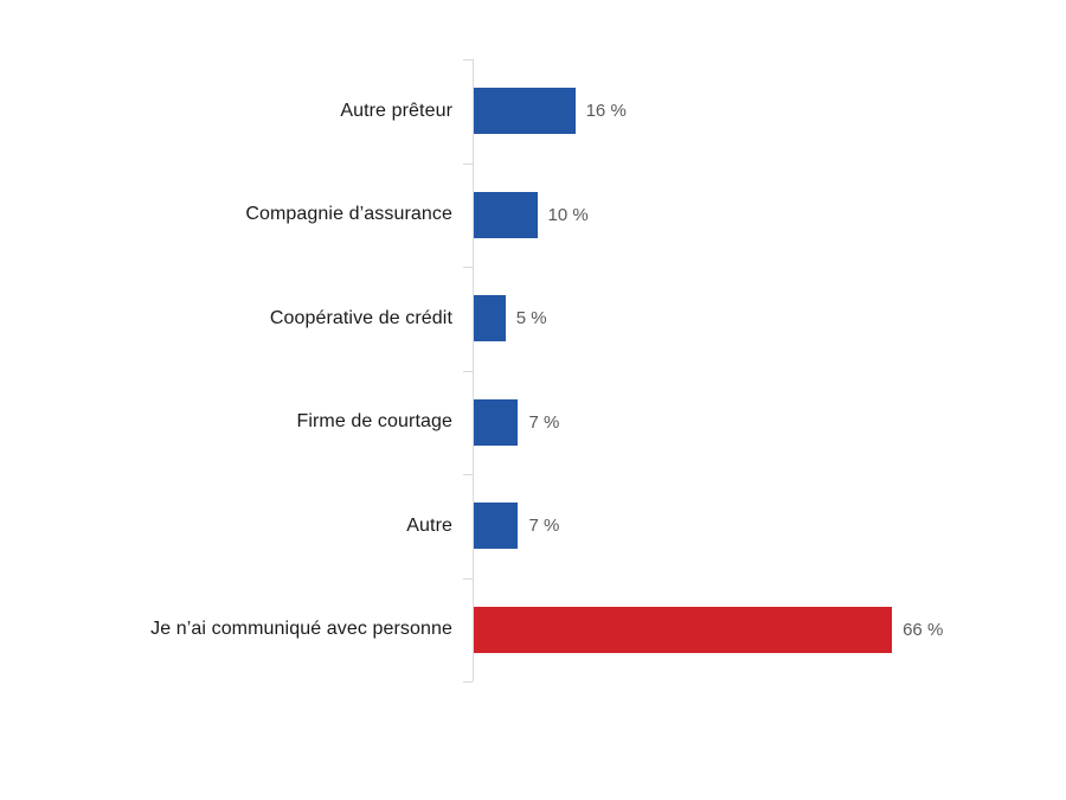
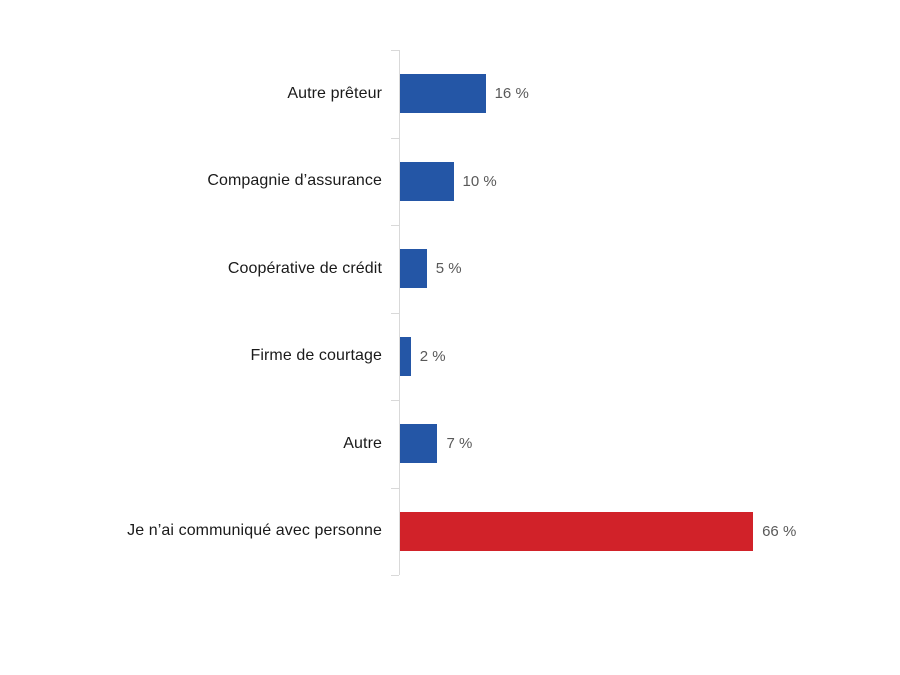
Firme de courtage: 7 -> 2
